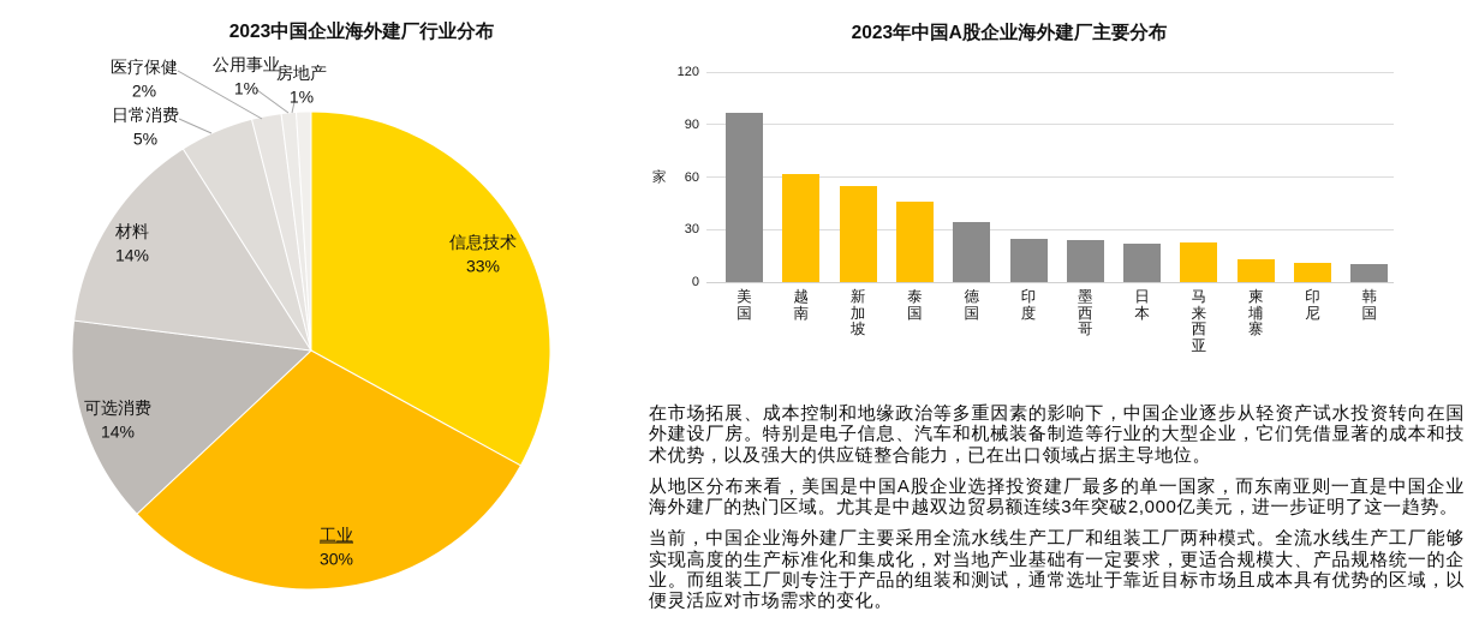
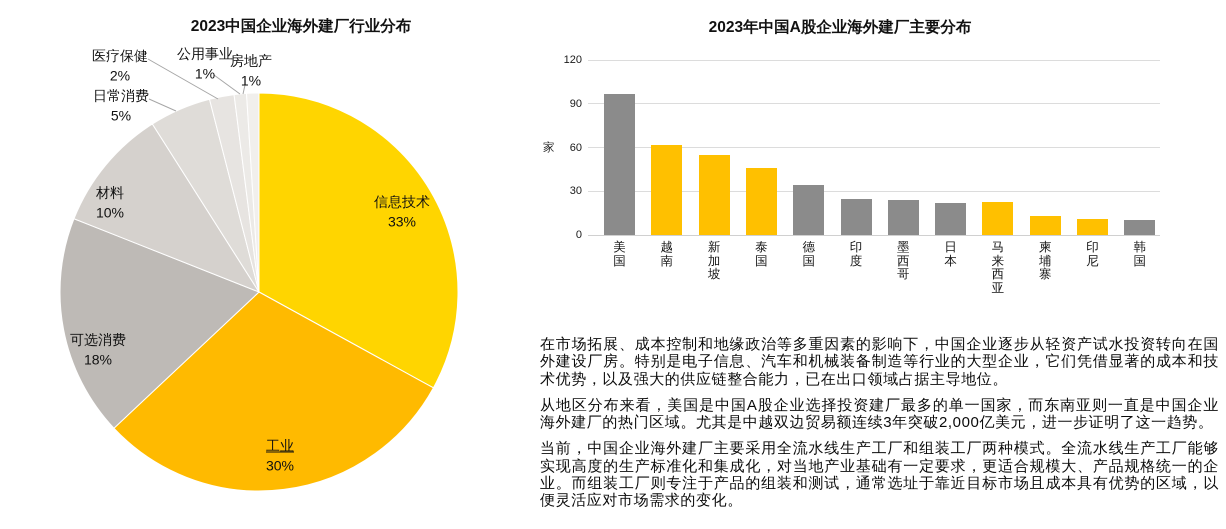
2023中国企业海外建厂行业分布/可选消费: 14% -> 18%
2023中国企业海外建厂行业分布/材料: 14% -> 10%
